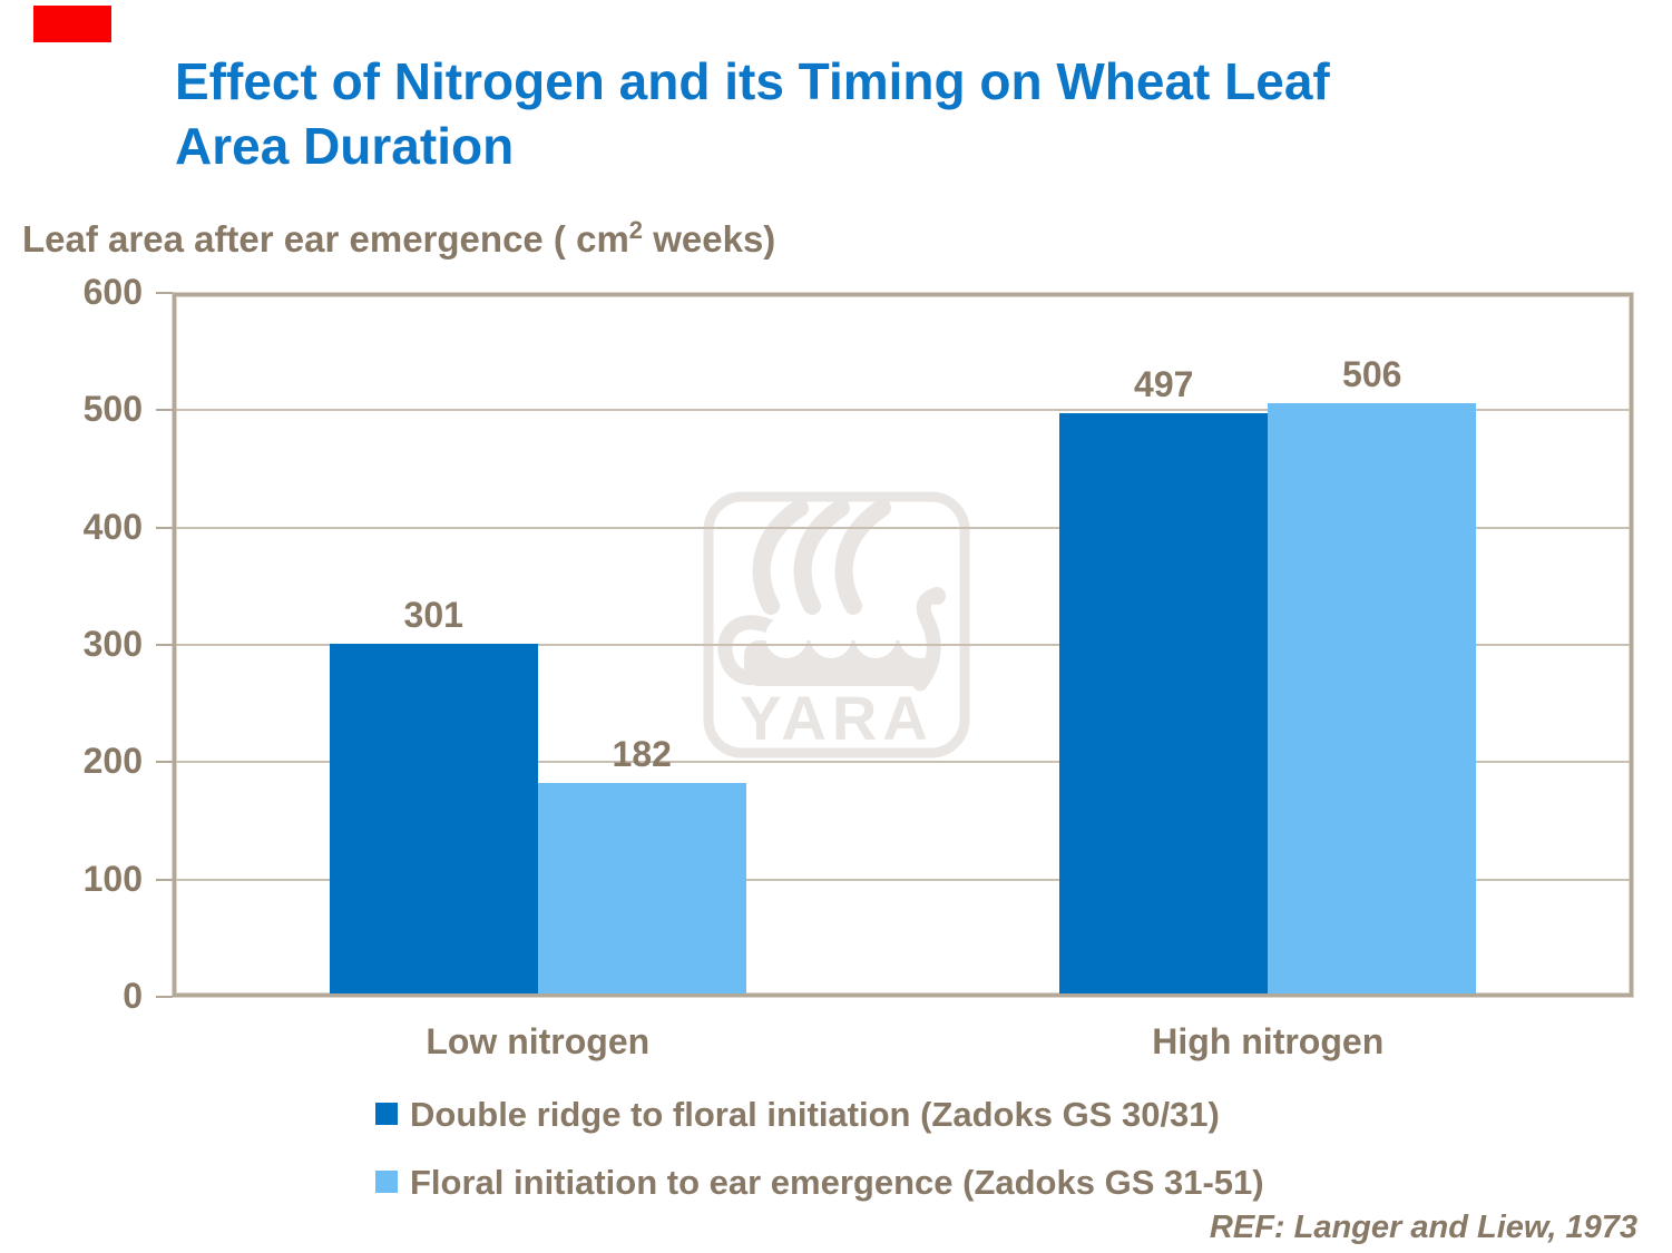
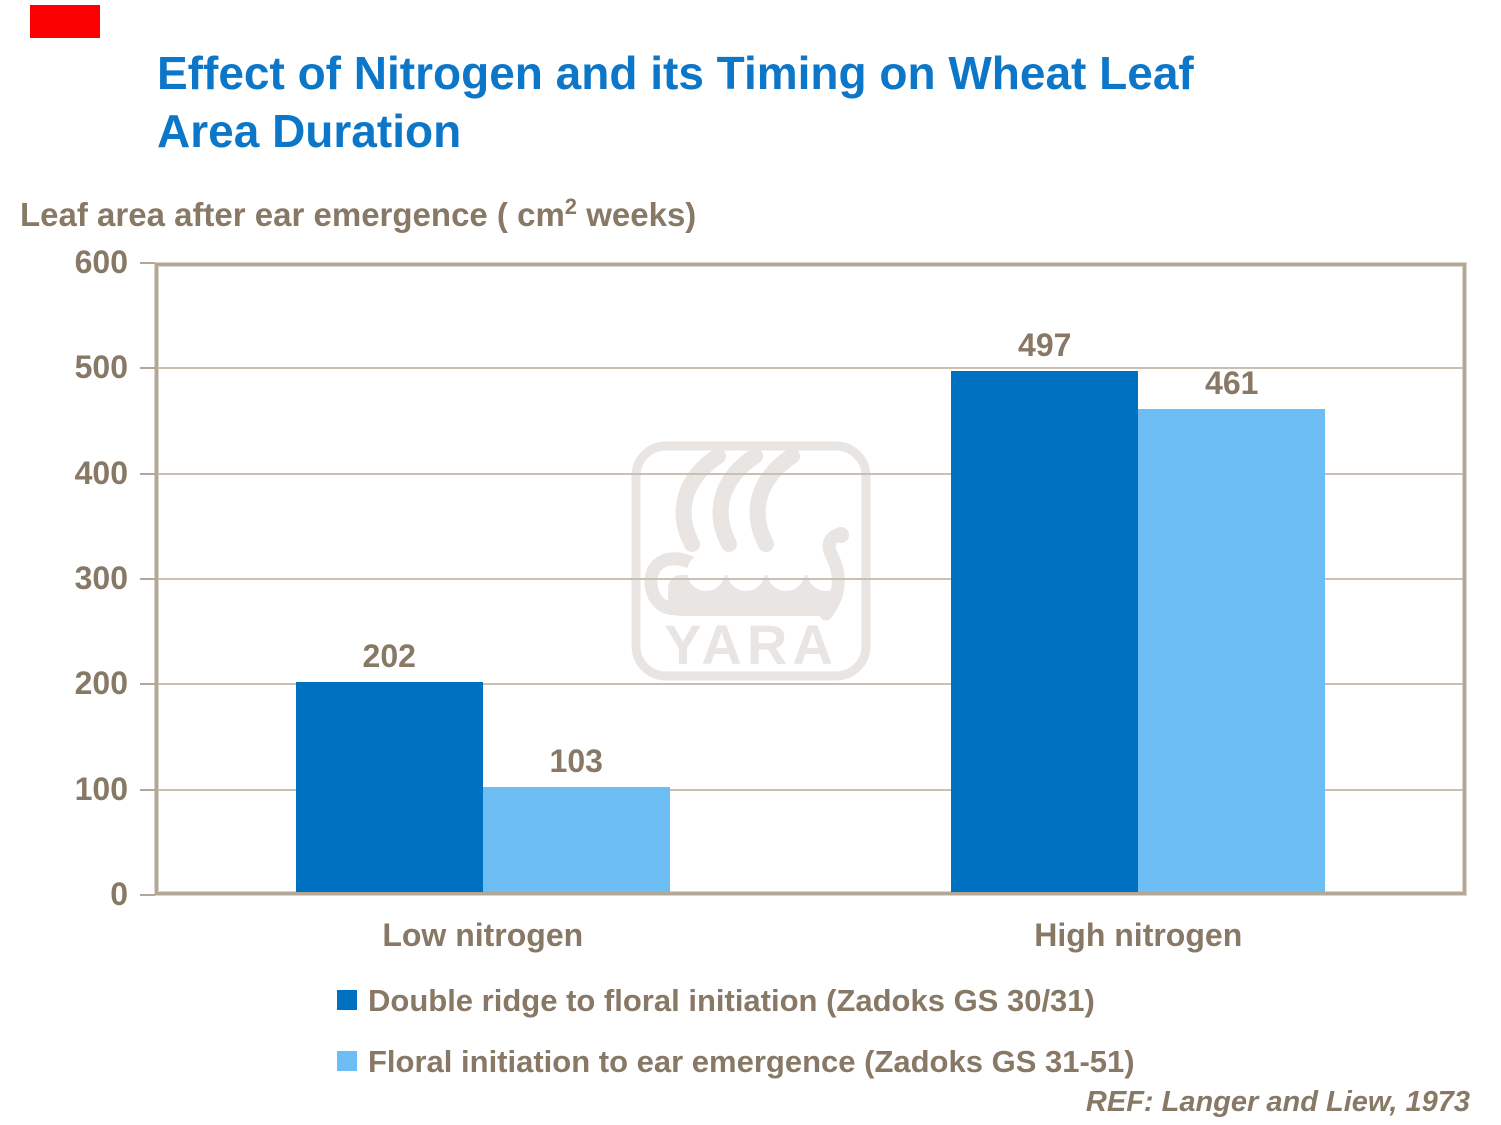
Double ridge to floral initiation (Zadoks GS 30/31)/Low nitrogen: 301 -> 202
Floral initiation to ear emergence (Zadoks GS 31-51)/Low nitrogen: 182 -> 103
Floral initiation to ear emergence (Zadoks GS 31-51)/High nitrogen: 506 -> 461
